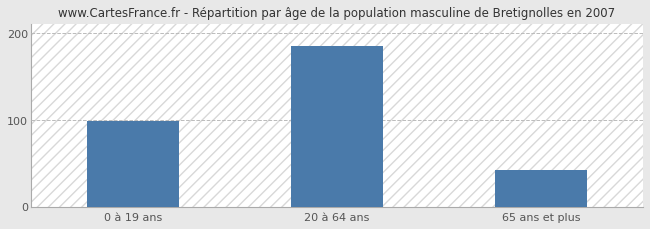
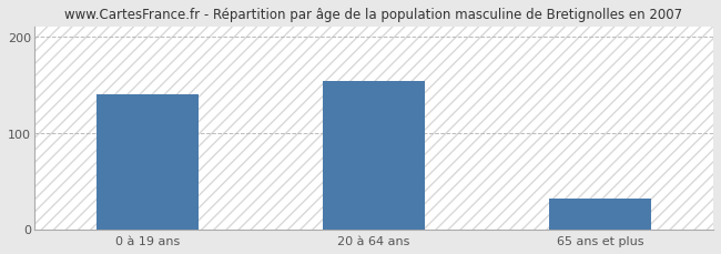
0 à 19 ans: 98 -> 140
20 à 64 ans: 185 -> 154
65 ans et plus: 42 -> 32
